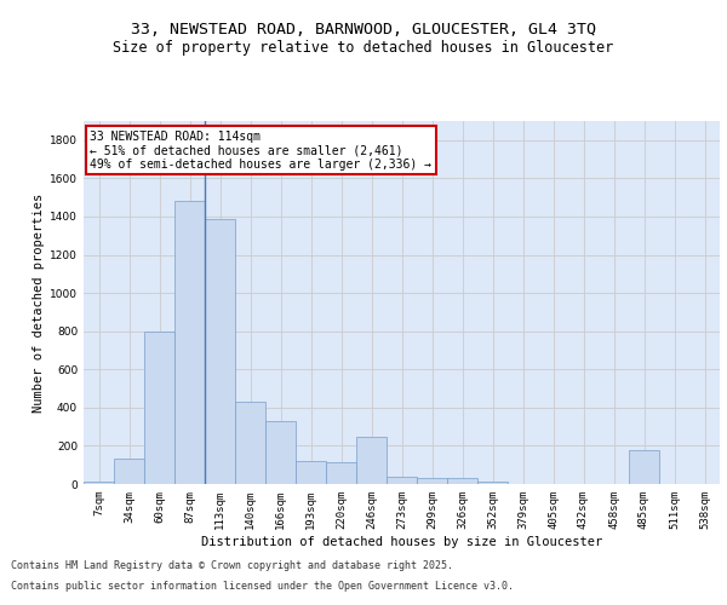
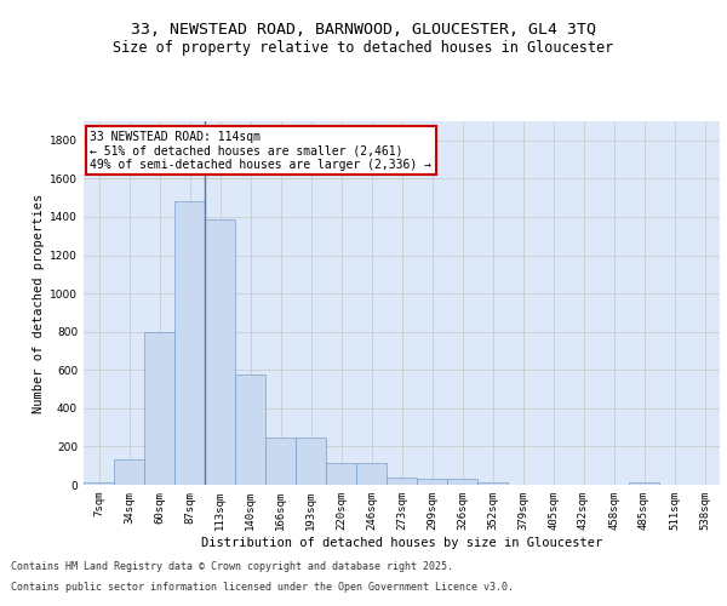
140sqm: 430 -> 580
166sqm: 330 -> 250
193sqm: 120 -> 250
246sqm: 250 -> 120
485sqm: 180 -> 10
